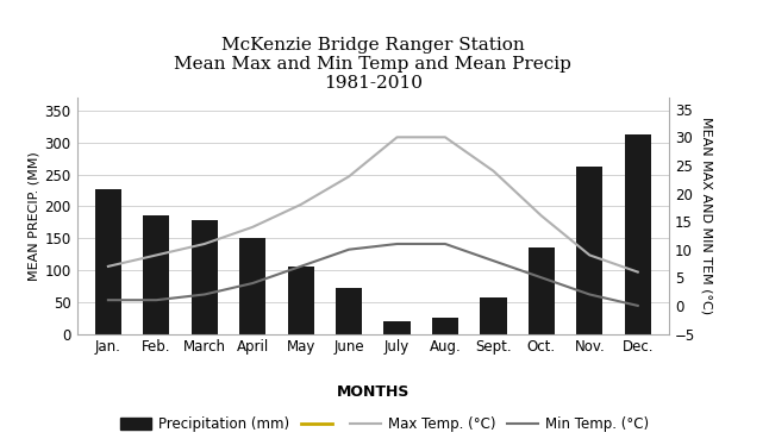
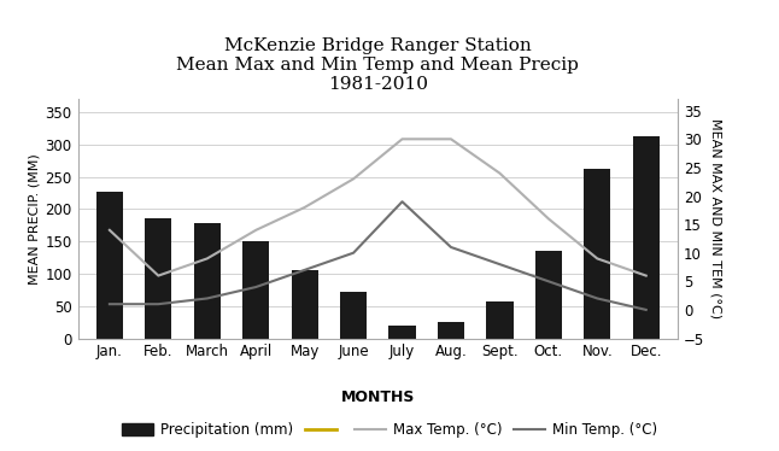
Max Temp. (°C)/Jan.: 7 -> 14
Max Temp. (°C)/Feb.: 9 -> 6
Max Temp. (°C)/March: 11 -> 9
Min Temp. (°C)/July: 11 -> 19
